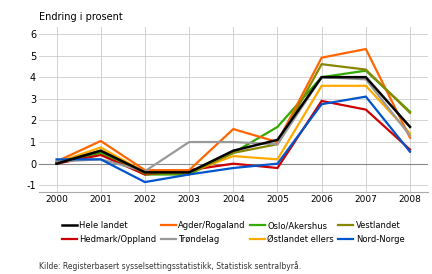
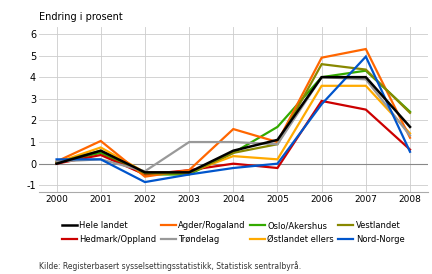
Agder/Rogaland/2002: -0.30 -> -0.60
Nord-Norge/2007: 3.10 -> 4.95
